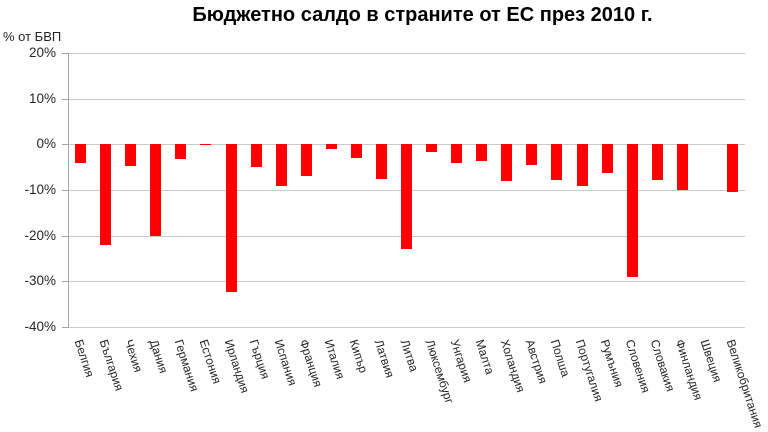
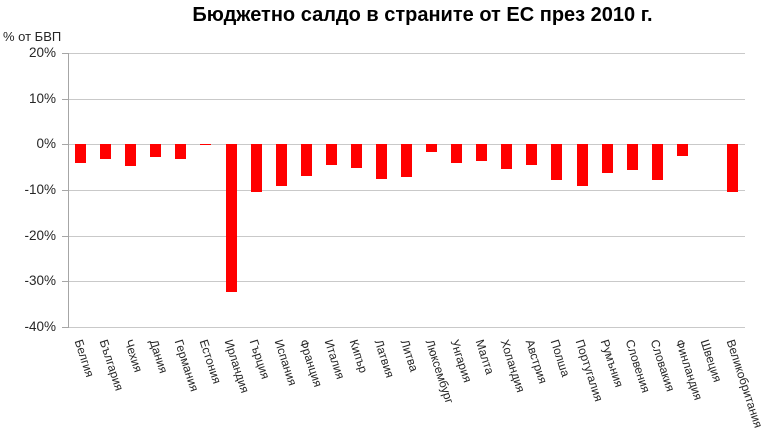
България: -22% -> -3%
Дания: -20% -> -3%
Гърция: -5% -> -10%
Италия: -1% -> -5%
Кипър: -3% -> -5%
Литва: -23% -> -7%
Холандия: -8% -> -5%
Словения: -29% -> -6%
Финландия: -10% -> -2%
